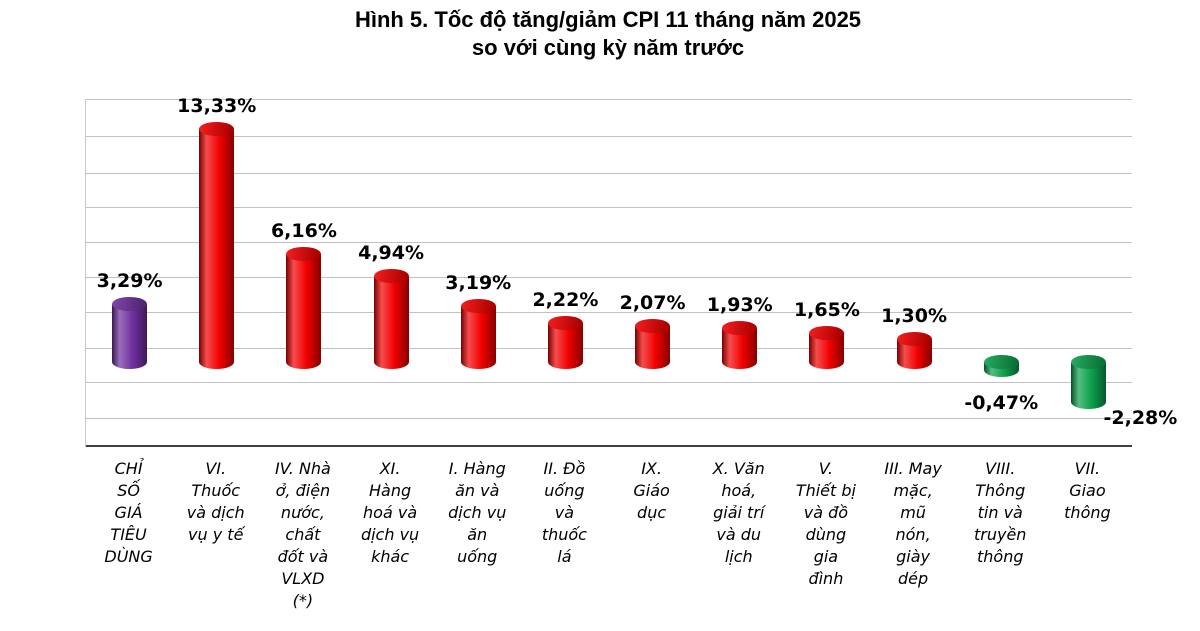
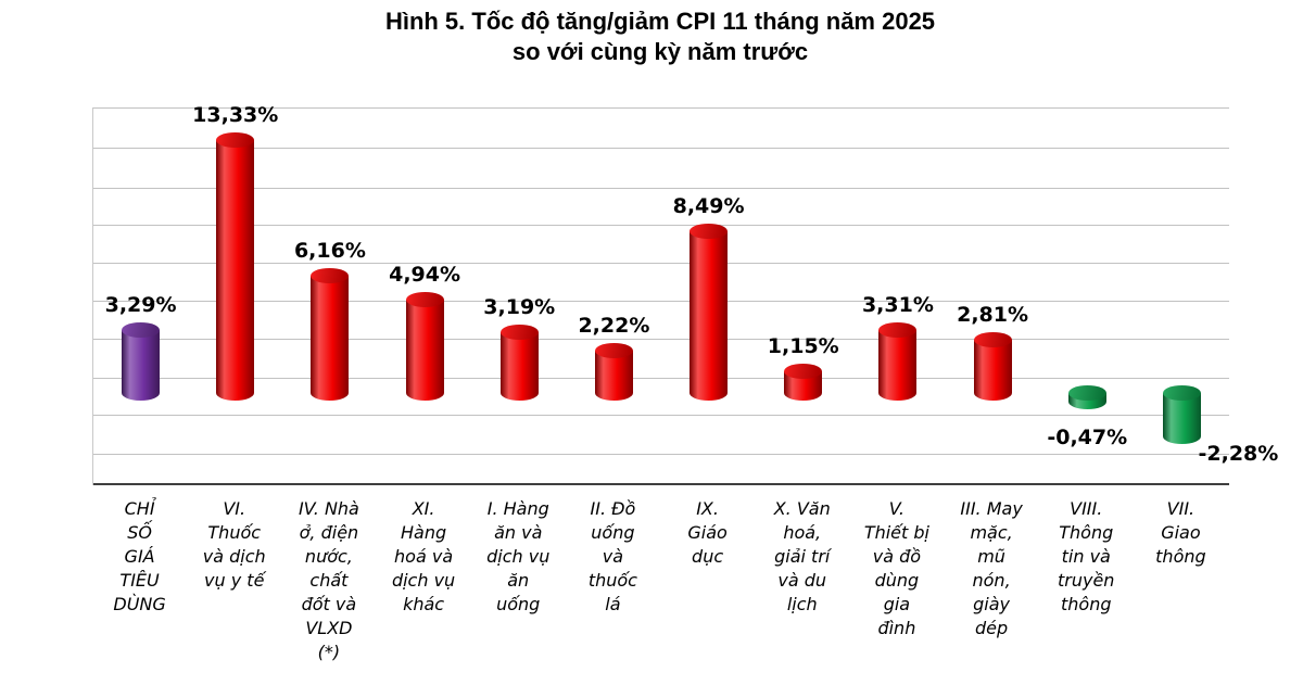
IX. Giáo dục: 2,07% -> 8,49%
X. Văn hoá, giải trí và du lịch: 1,93% -> 1,15%
V. Thiết bị và đồ dùng gia đình: 1,65% -> 3,31%
III. May mặc, mũ nón, giày dép: 1,30% -> 2,81%
